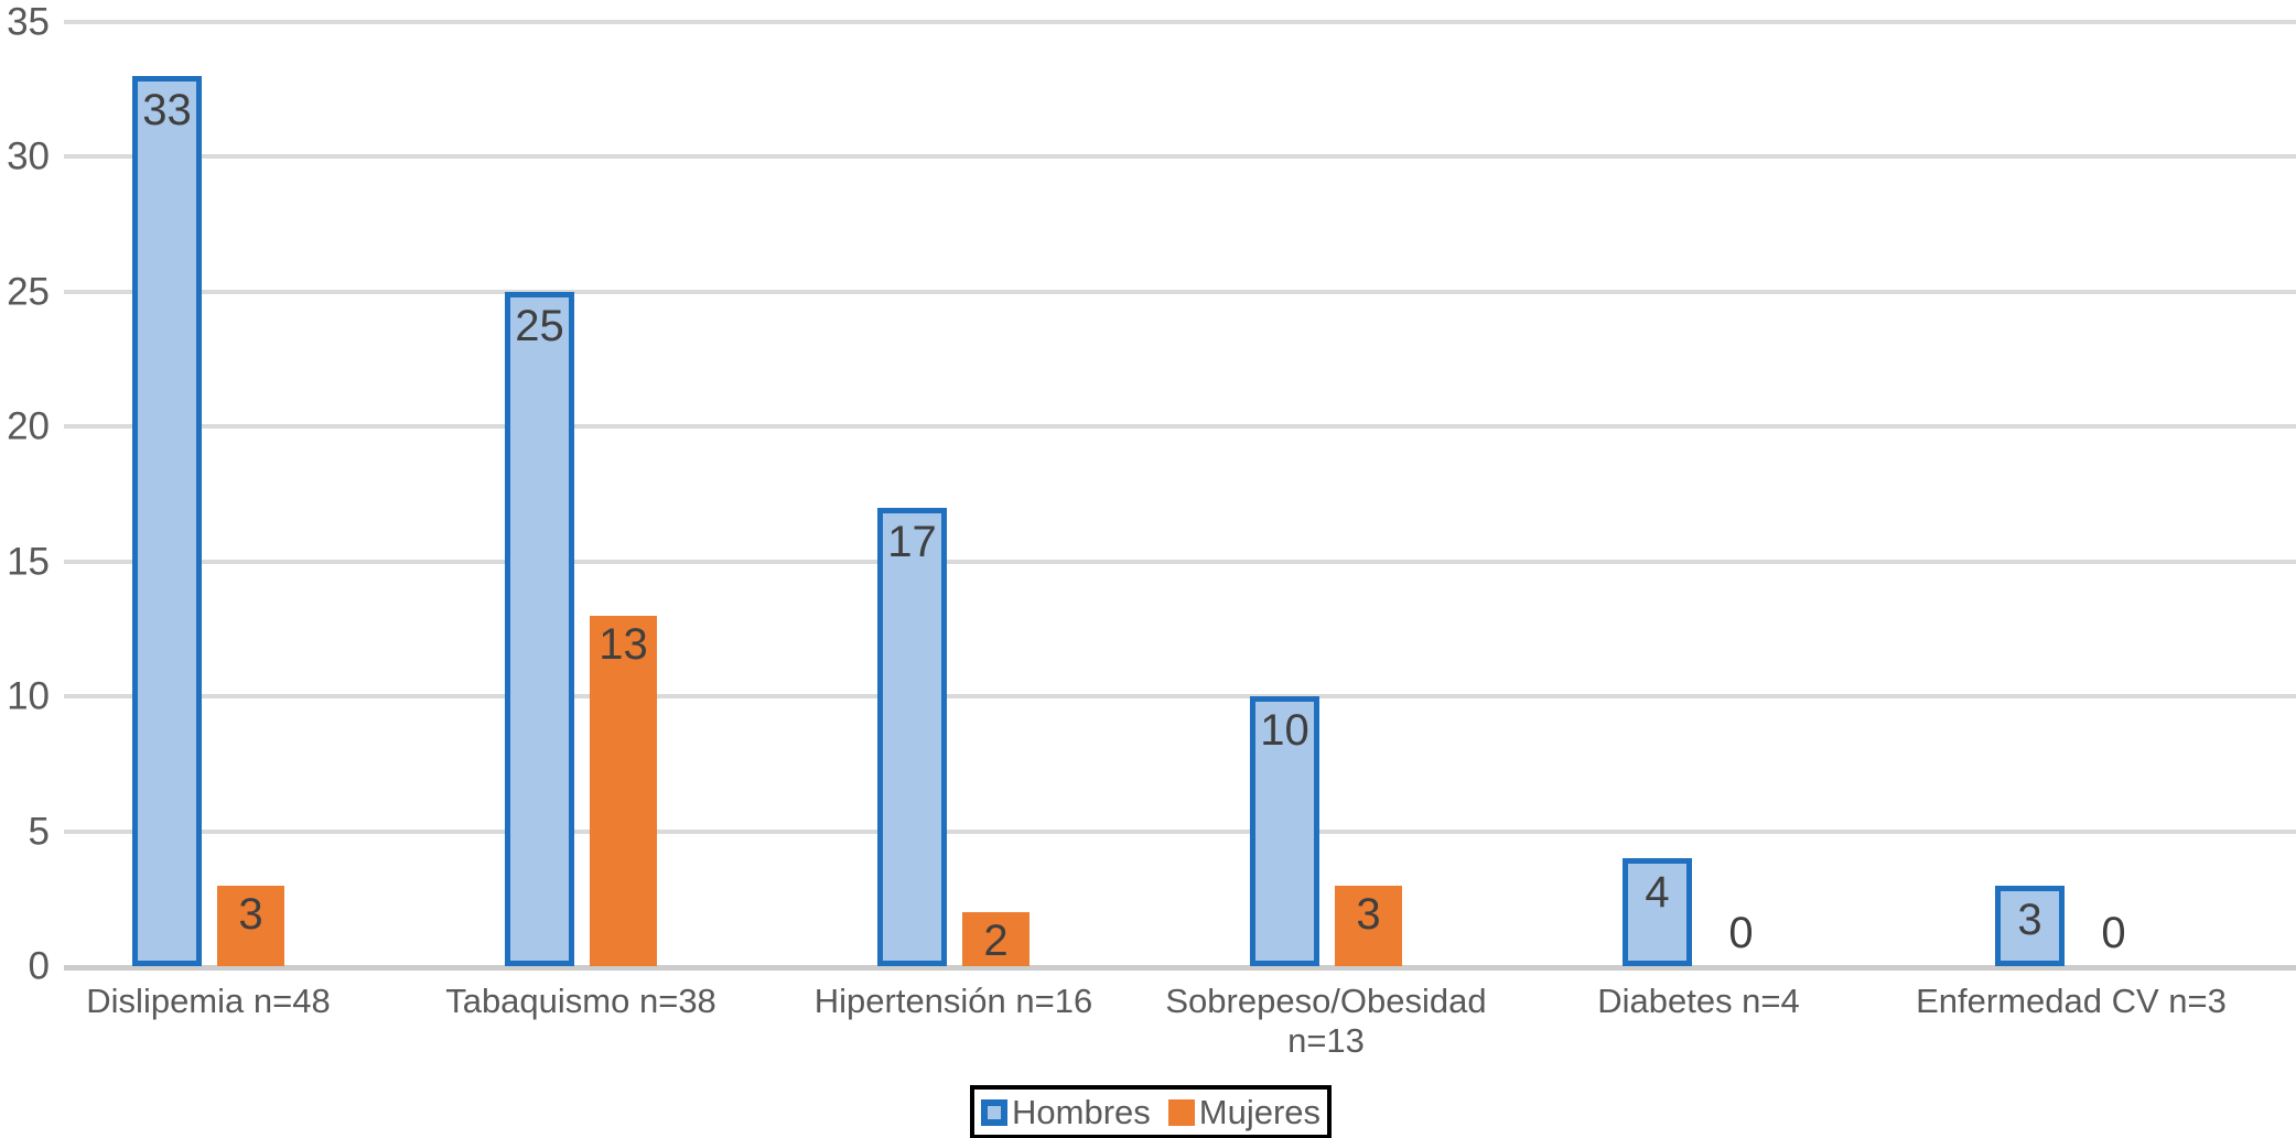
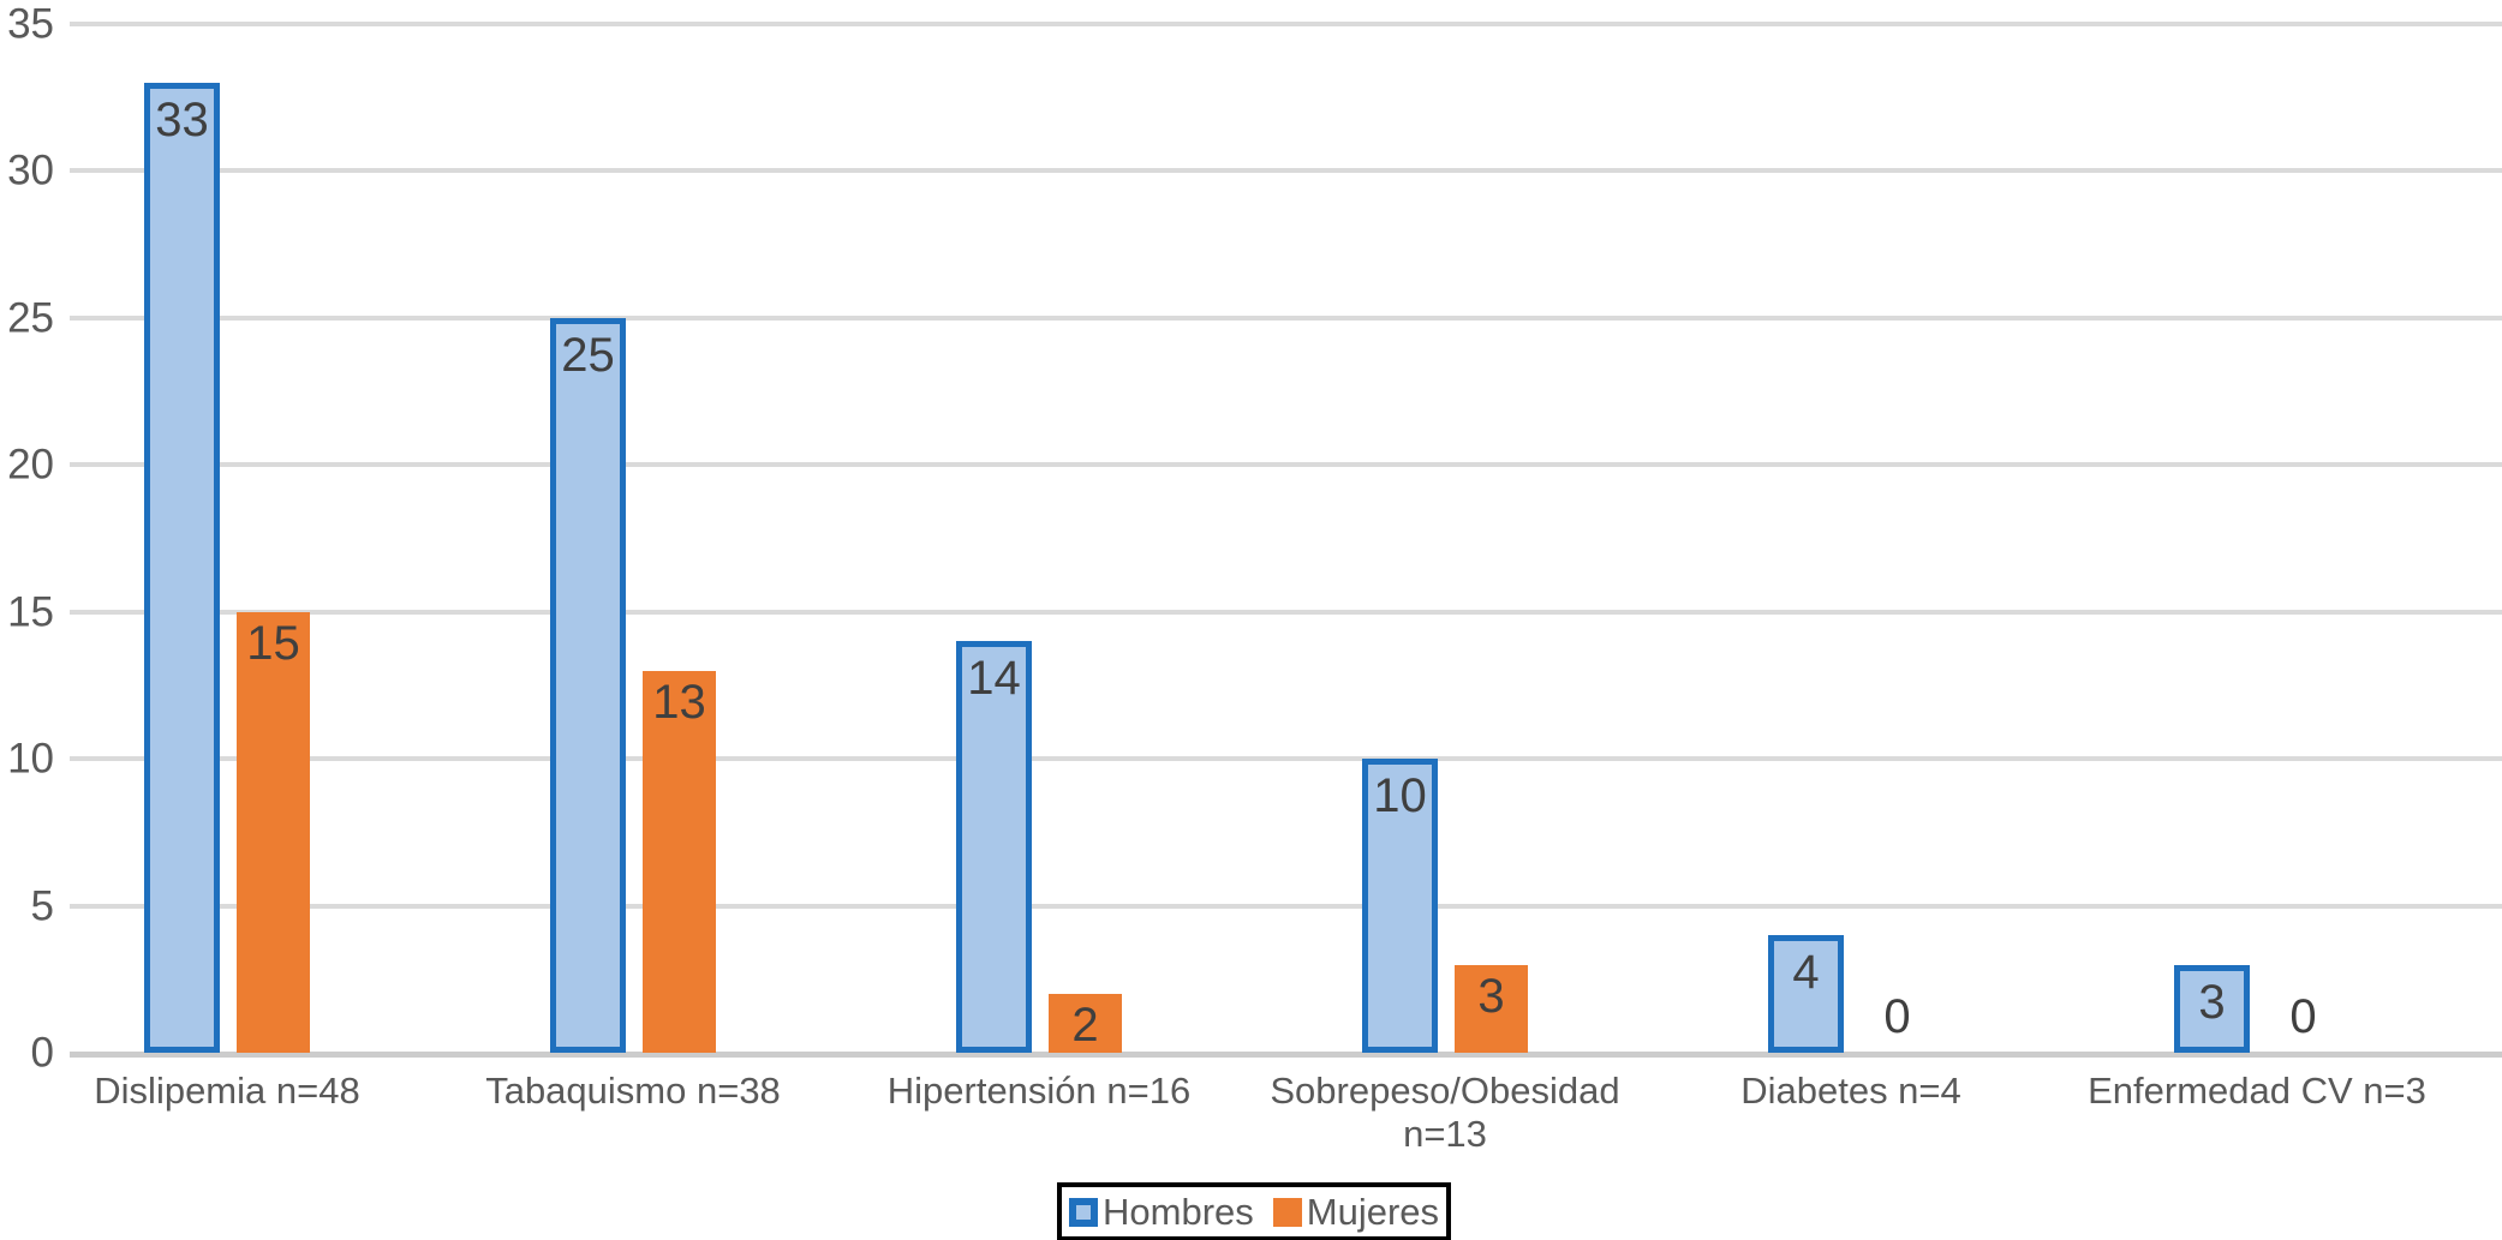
Mujeres/Dislipemia n=48: 3 -> 15
Hombres/Hipertensión n=16: 17 -> 14
